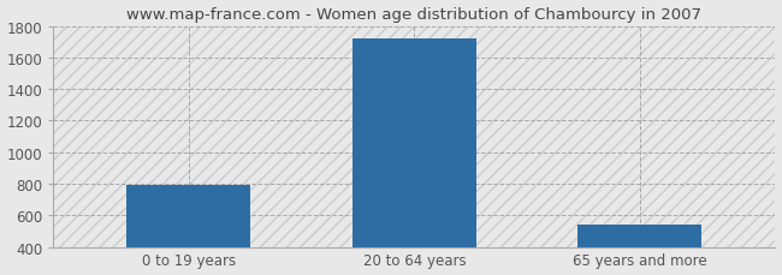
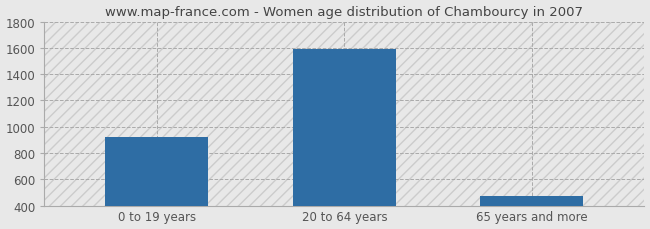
0 to 19 years: 790 -> 920
20 to 64 years: 1720 -> 1590
65 years and more: 540 -> 470
